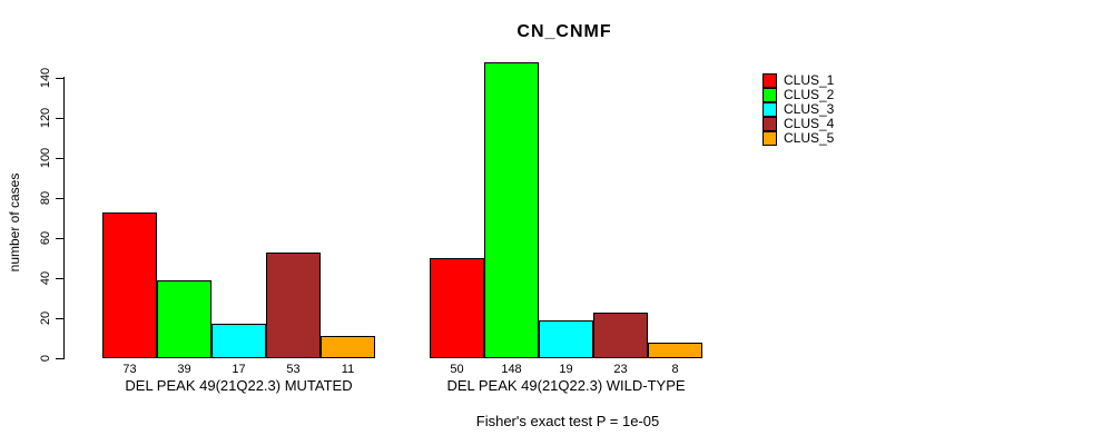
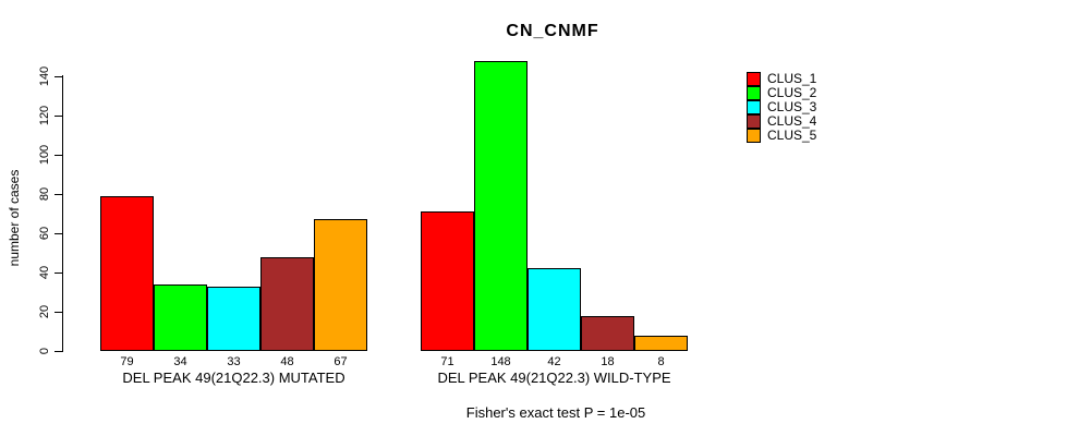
CLUS_1/DEL PEAK 49(21Q22.3) MUTATED: 73 -> 79
CLUS_2/DEL PEAK 49(21Q22.3) MUTATED: 39 -> 34
CLUS_3/DEL PEAK 49(21Q22.3) MUTATED: 17 -> 33
CLUS_4/DEL PEAK 49(21Q22.3) MUTATED: 53 -> 48
CLUS_5/DEL PEAK 49(21Q22.3) MUTATED: 11 -> 67
CLUS_1/DEL PEAK 49(21Q22.3) WILD-TYPE: 50 -> 71
CLUS_3/DEL PEAK 49(21Q22.3) WILD-TYPE: 19 -> 42
CLUS_4/DEL PEAK 49(21Q22.3) WILD-TYPE: 23 -> 18
